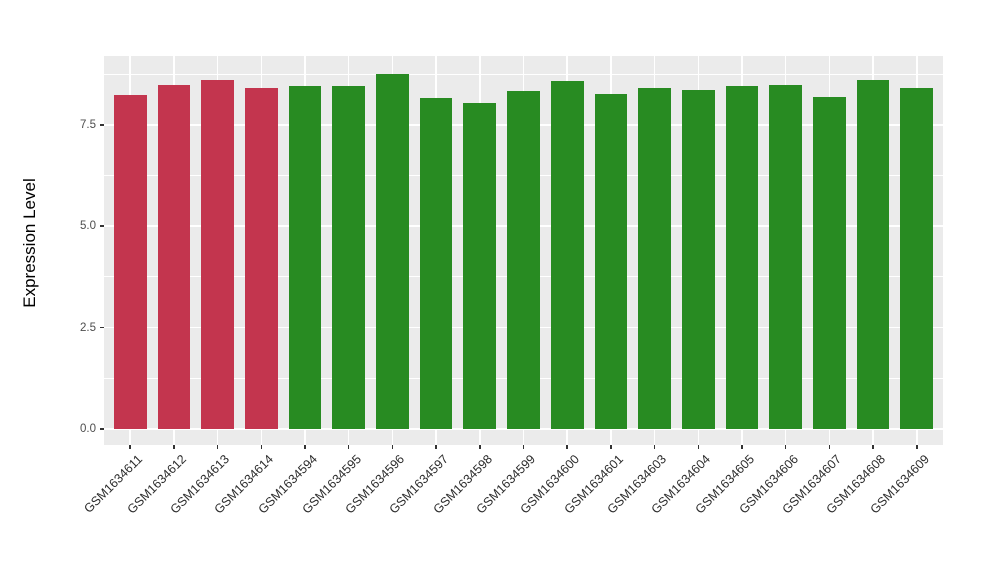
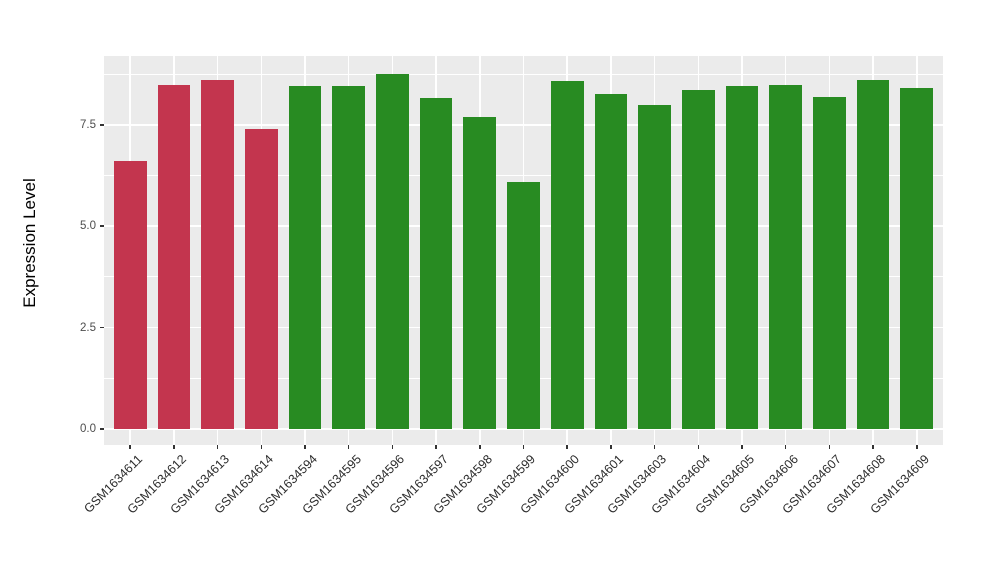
GSM1634611: 8.2 -> 6.6
GSM1634614: 8.4 -> 7.4
GSM1634598: 8.0 -> 7.7
GSM1634599: 8.3 -> 6.1
GSM1634603: 8.4 -> 8.0
